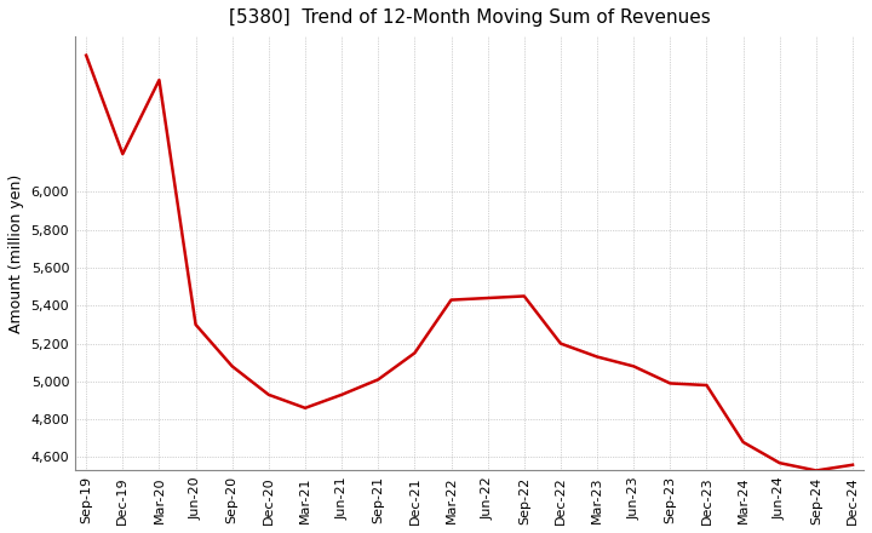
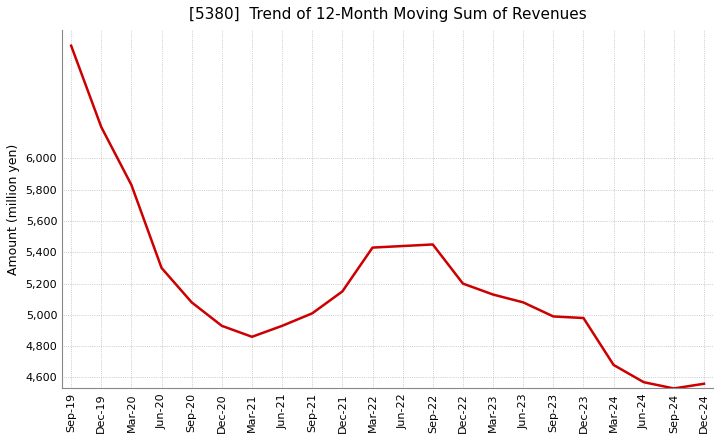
Mar-20: 6,590 -> 5,830
